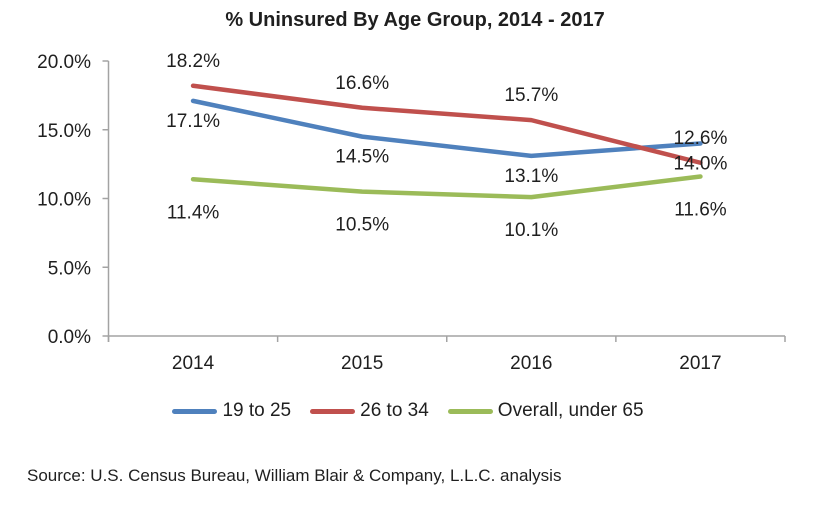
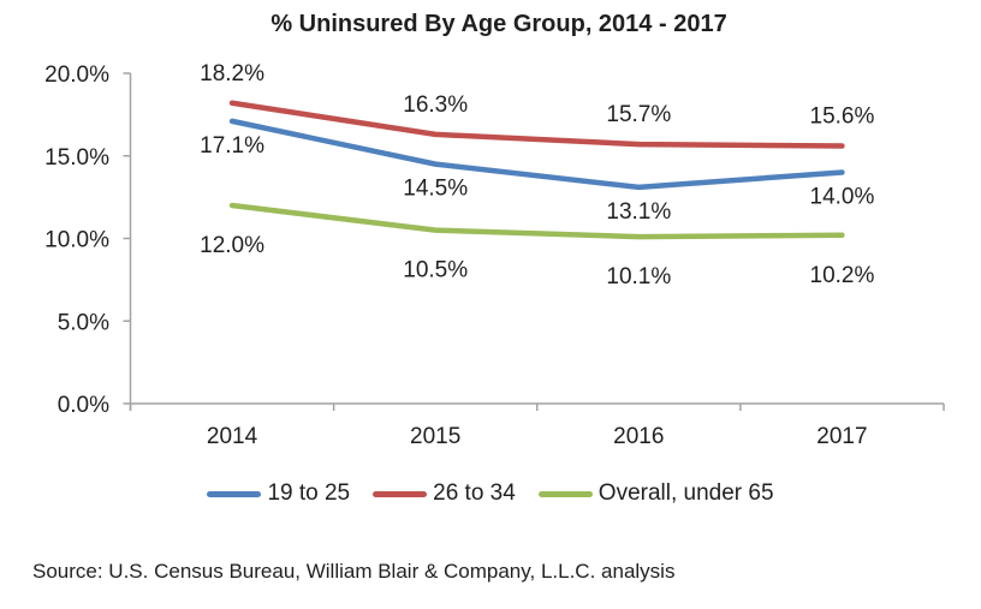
Overall, under 65/2014: 11.4% -> 12.0%
26 to 34/2015: 16.6% -> 16.3%
26 to 34/2017: 12.6% -> 15.6%
Overall, under 65/2017: 11.6% -> 10.2%
